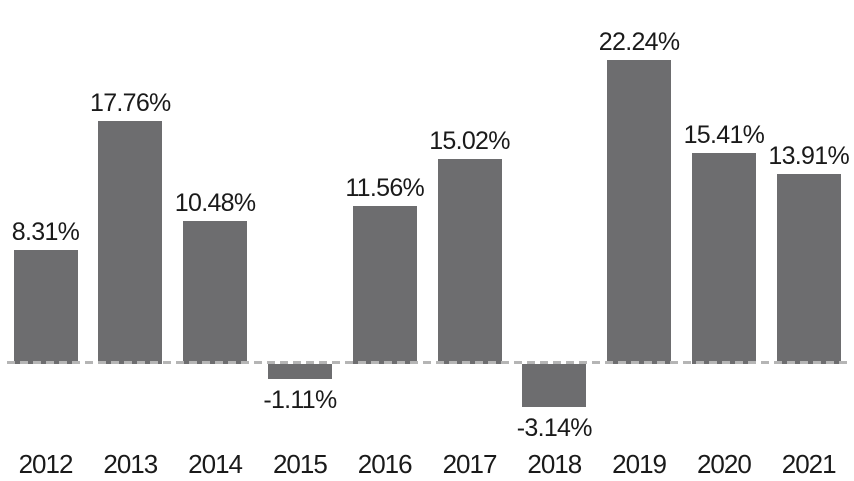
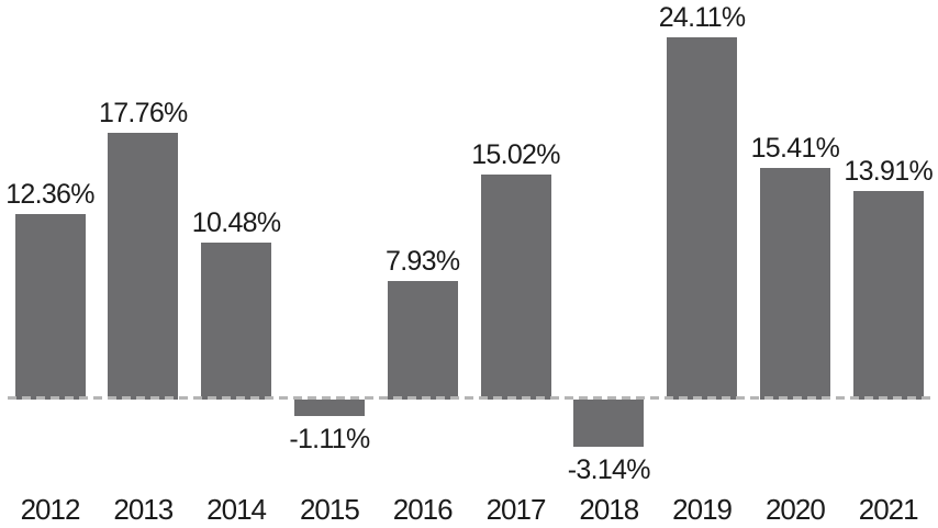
2012: 8.31% -> 12.36%
2016: 11.56% -> 7.93%
2019: 22.24% -> 24.11%
